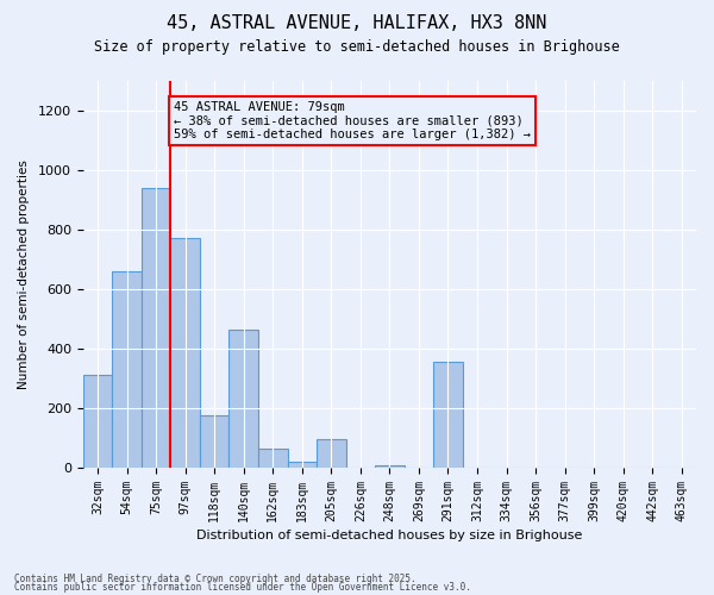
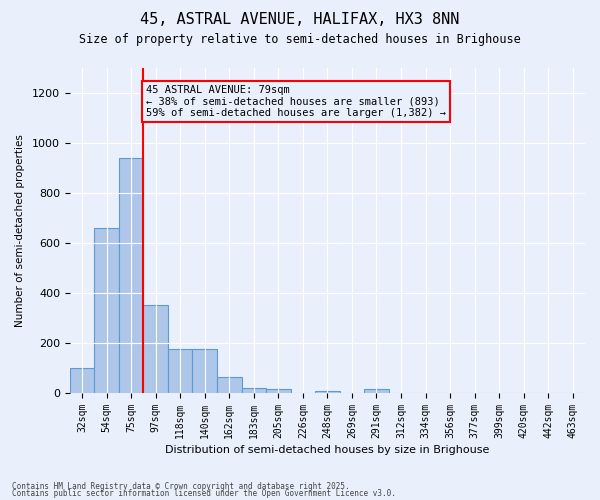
32sqm: 310 -> 100
97sqm: 770 -> 350
140sqm: 465 -> 175
205sqm: 95 -> 15
291sqm: 355 -> 15
